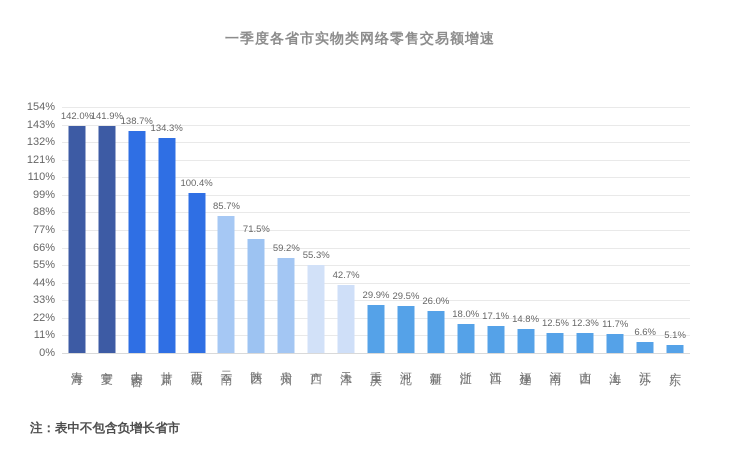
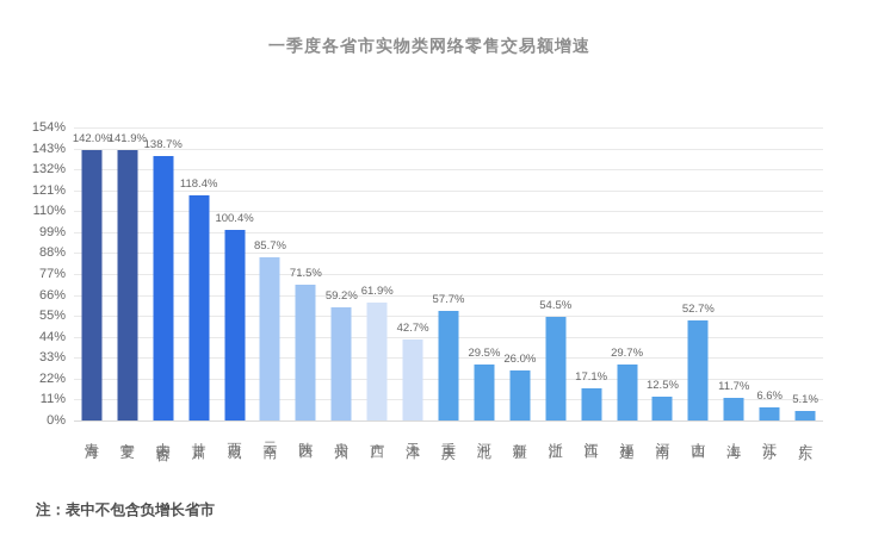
甘肃: 134.3% -> 118.4%
广西: 55.3% -> 61.9%
重庆: 29.9% -> 57.7%
浙江: 18.0% -> 54.5%
福建: 14.8% -> 29.7%
山西: 12.3% -> 52.7%
